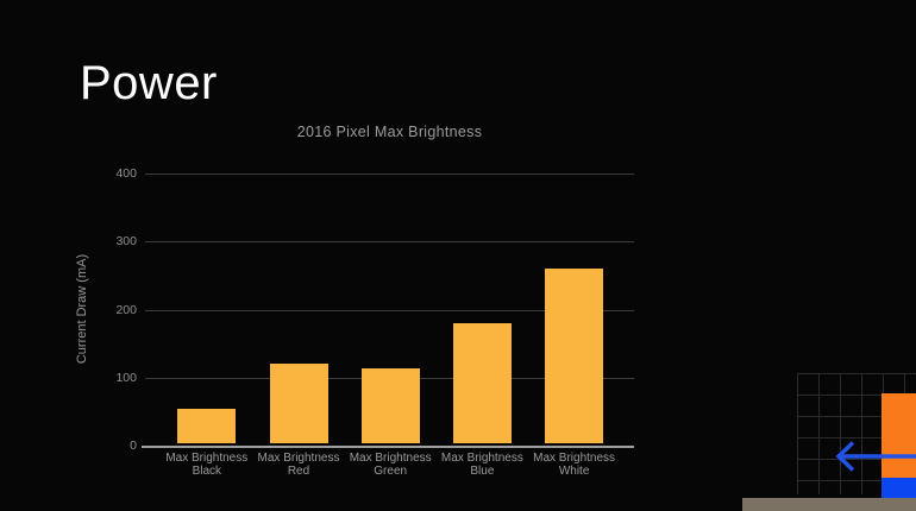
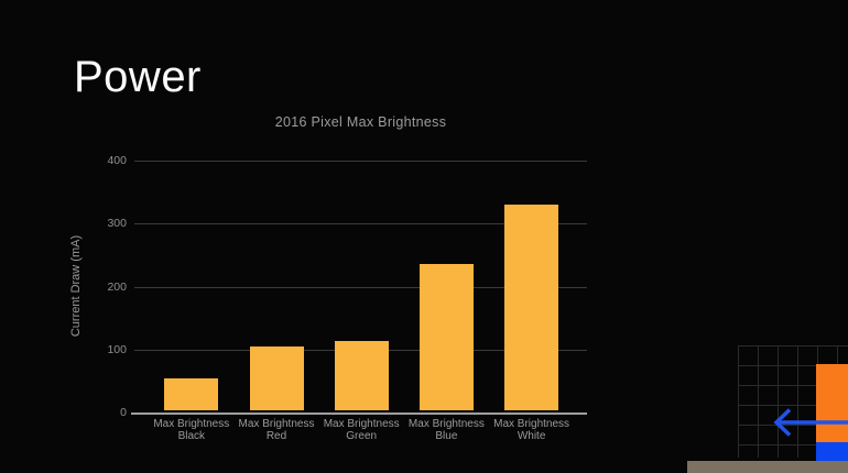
Max Brightness Red: 120 -> 100
Max Brightness Blue: 180 -> 240
Max Brightness White: 260 -> 330
